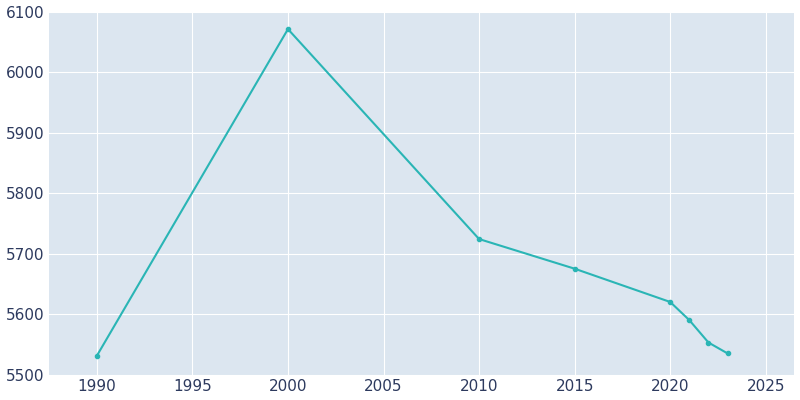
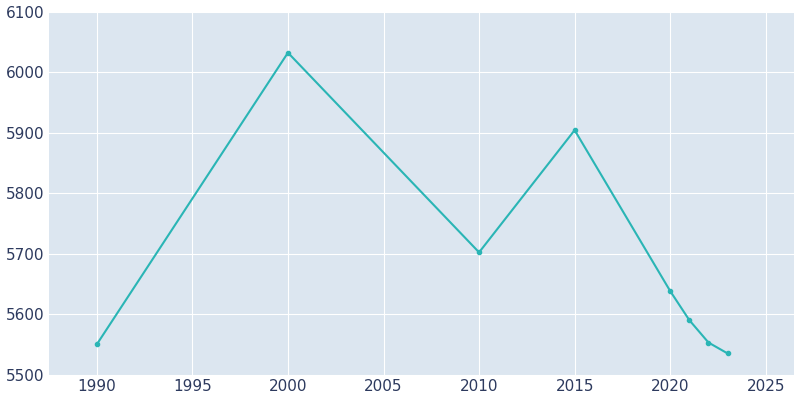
1990: 5531 -> 5550
2000: 6071 -> 6032
2010: 5724 -> 5702
2015: 5675 -> 5904
2020: 5620 -> 5638
